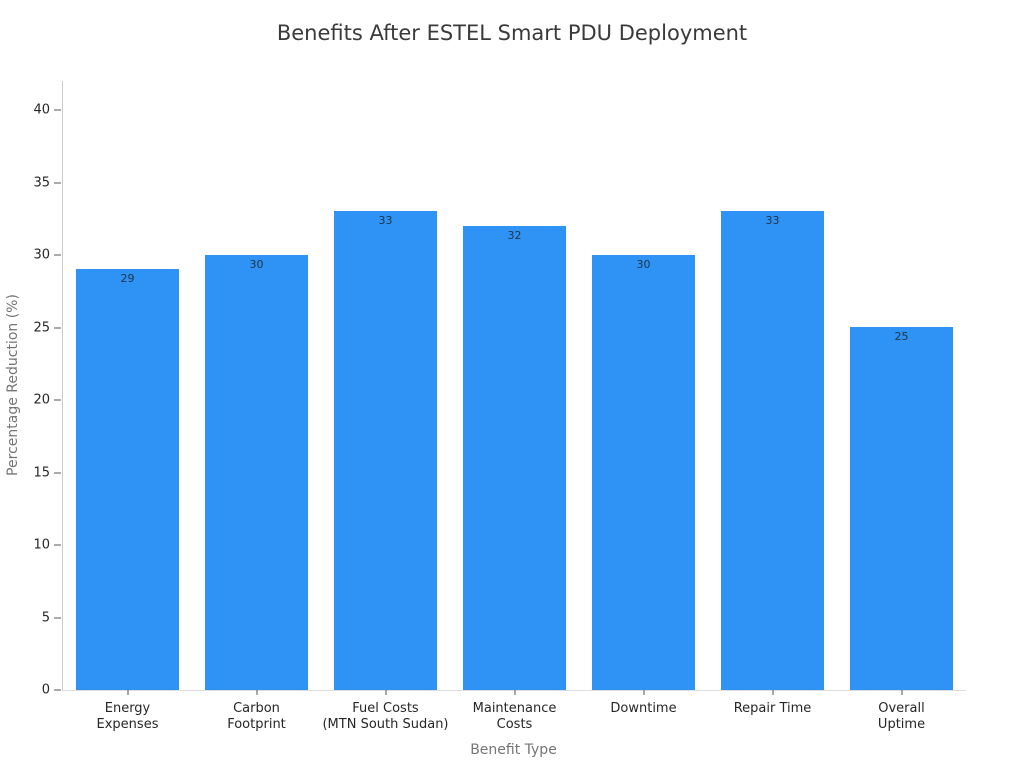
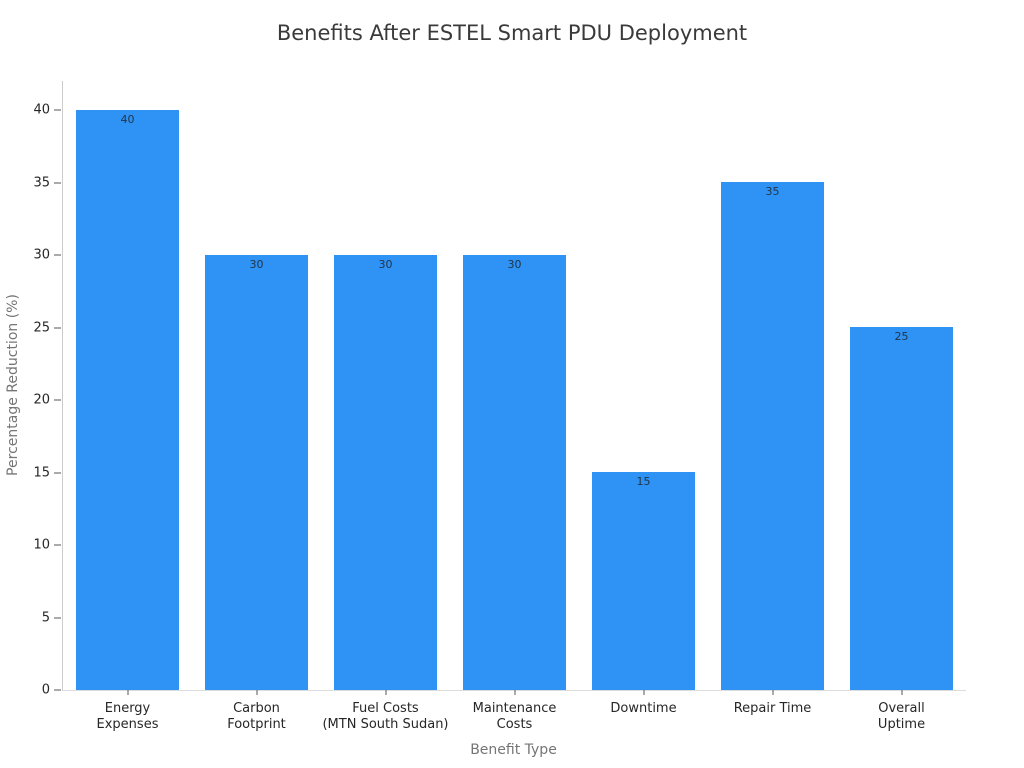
Energy Expenses: 29 -> 40
Fuel Costs (MTN South Sudan): 33 -> 30
Maintenance Costs: 32 -> 30
Downtime: 30 -> 15
Repair Time: 33 -> 35
